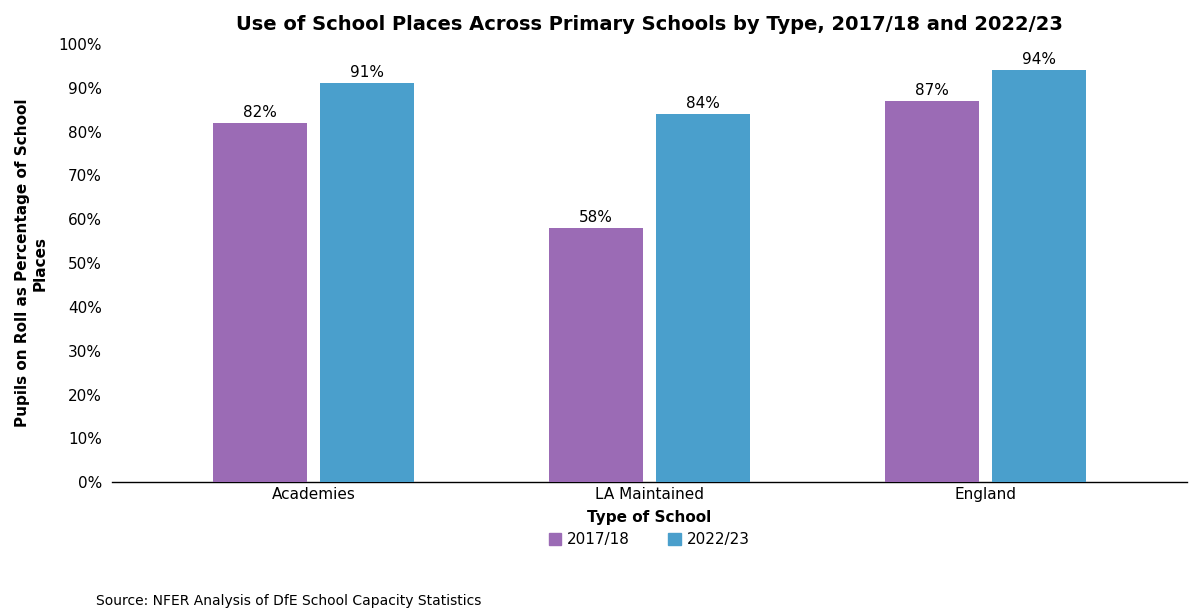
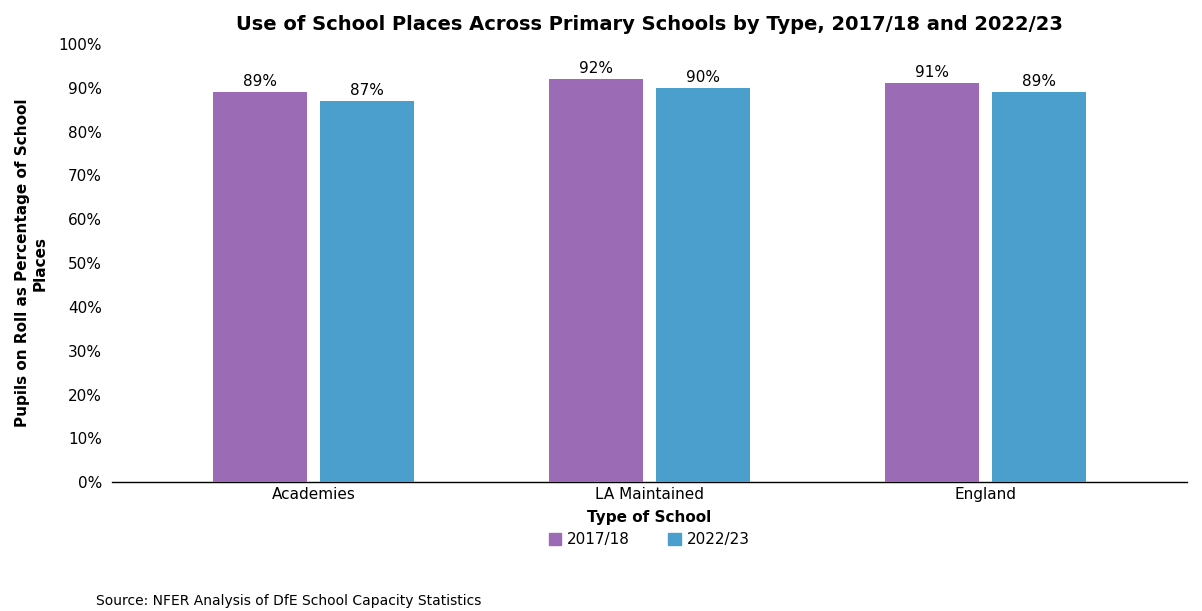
2017/18/Academies: 82% -> 89%
2022/23/Academies: 91% -> 87%
2017/18/LA Maintained: 58% -> 92%
2022/23/LA Maintained: 84% -> 90%
2017/18/England: 87% -> 91%
2022/23/England: 94% -> 89%
